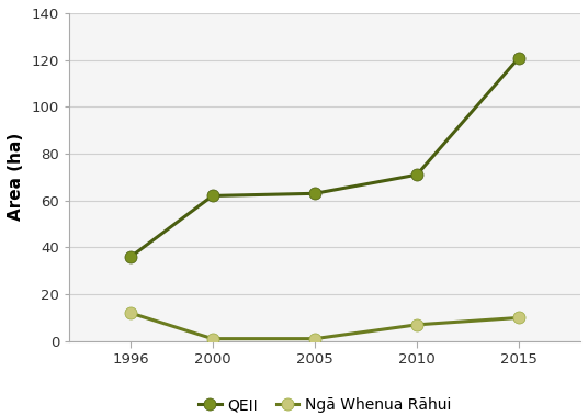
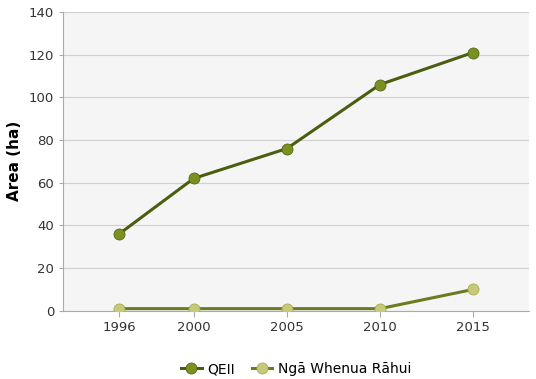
Ngā Whenua Rāhui/1996: 12 -> 1
QEII/2005: 63 -> 76
QEII/2010: 71 -> 106
Ngā Whenua Rāhui/2010: 7 -> 1
